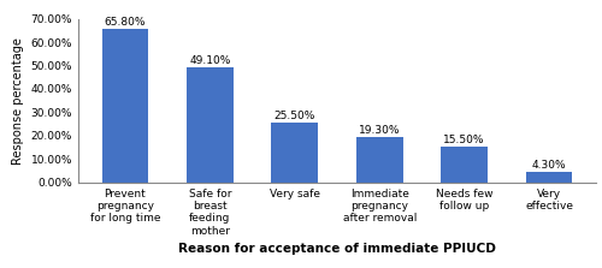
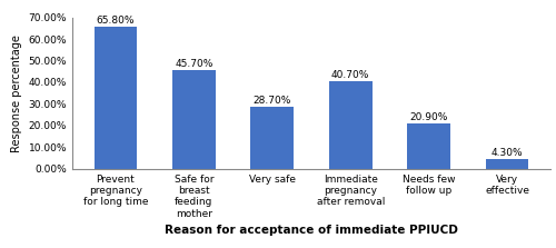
Safe for breast feeding mother: 49.10% -> 45.70%
Very safe: 25.50% -> 28.70%
Immediate pregnancy after removal: 19.30% -> 40.70%
Needs few follow up: 15.50% -> 20.90%
